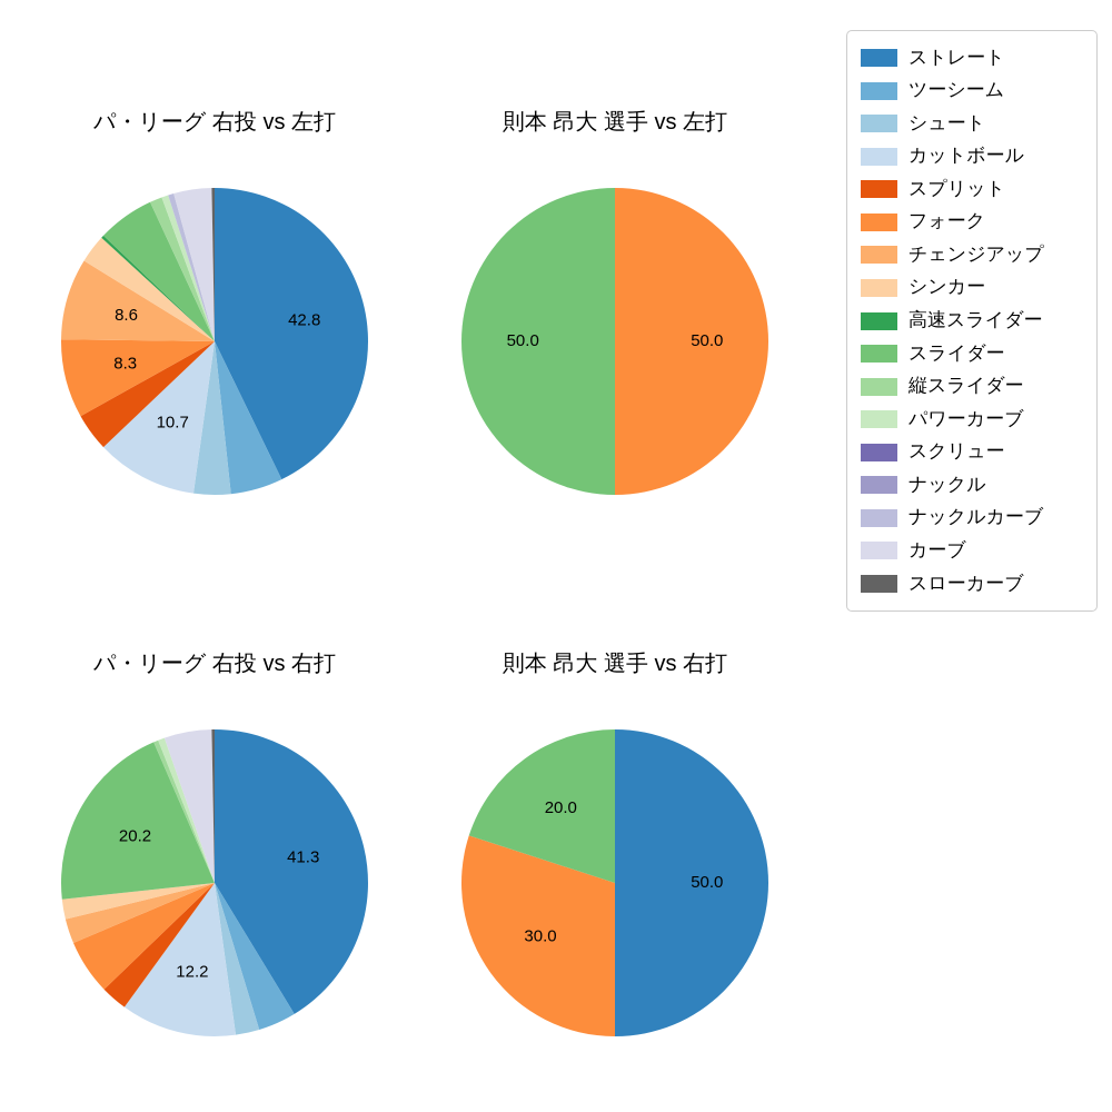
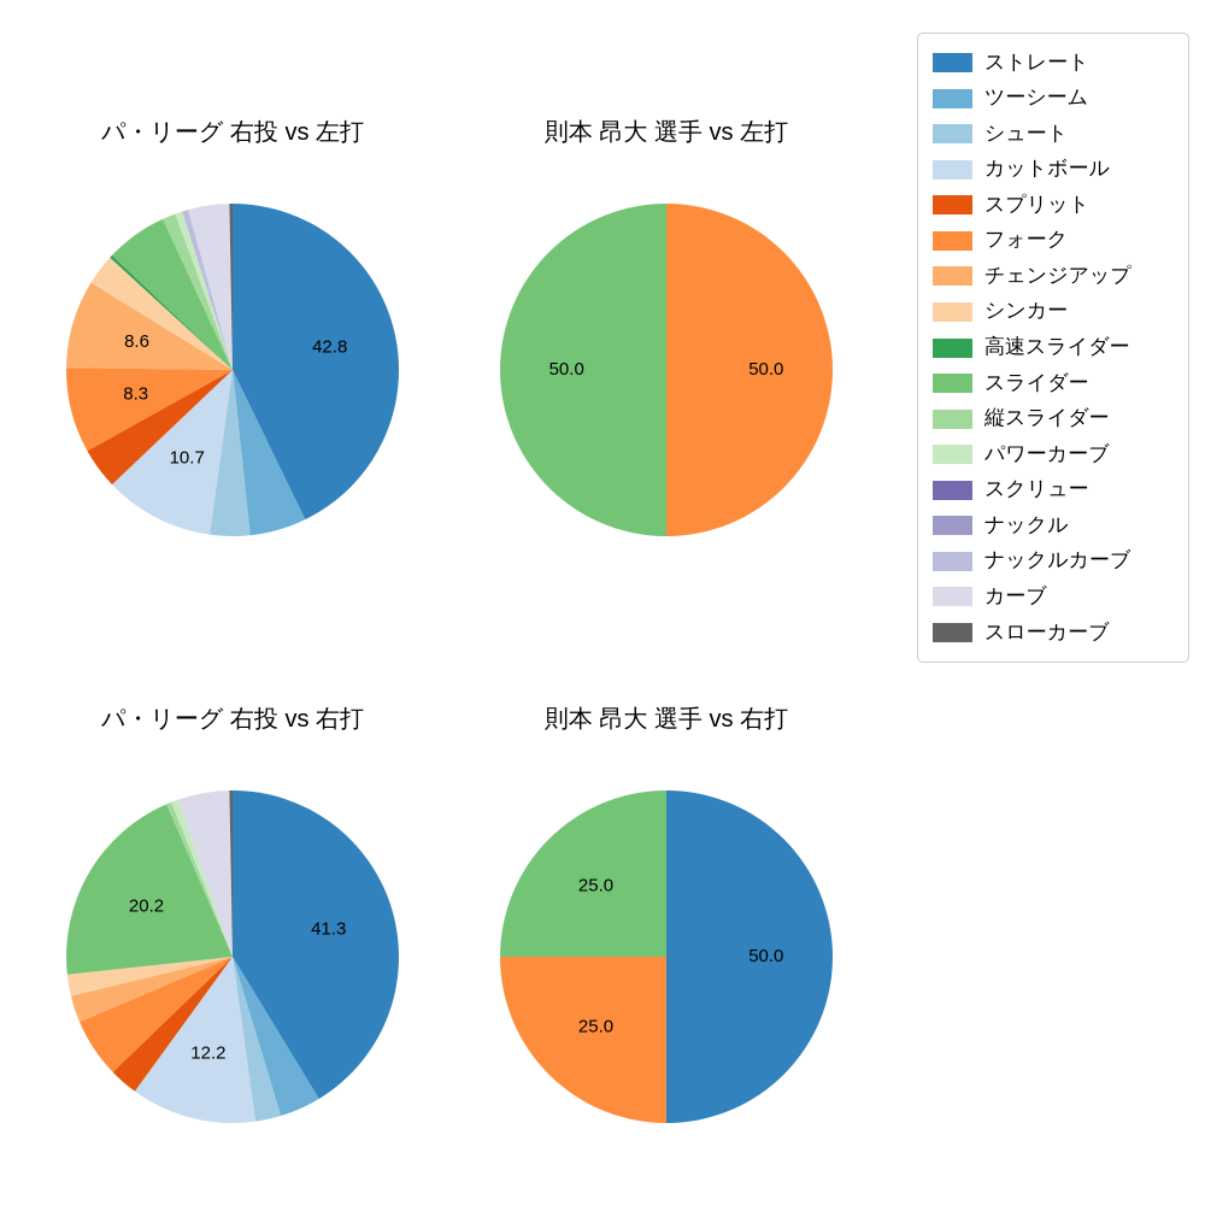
則本 昂大 選手 vs 右打/フォーク: 30.0 -> 25.0
則本 昂大 選手 vs 右打/スライダー: 20.0 -> 25.0
